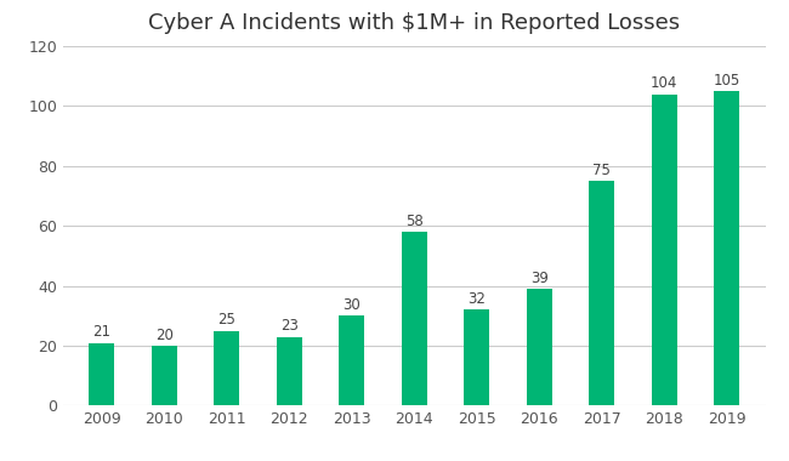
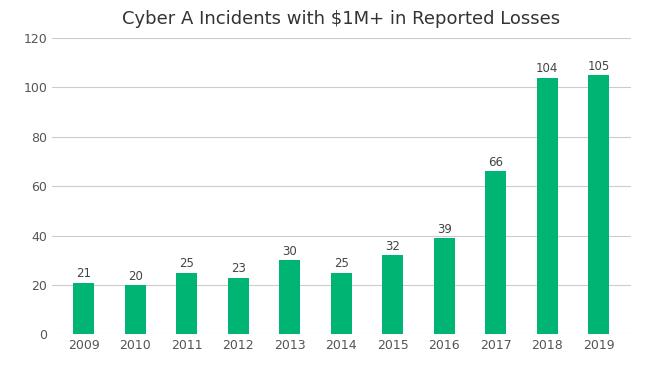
2014: 58 -> 25
2017: 75 -> 66
